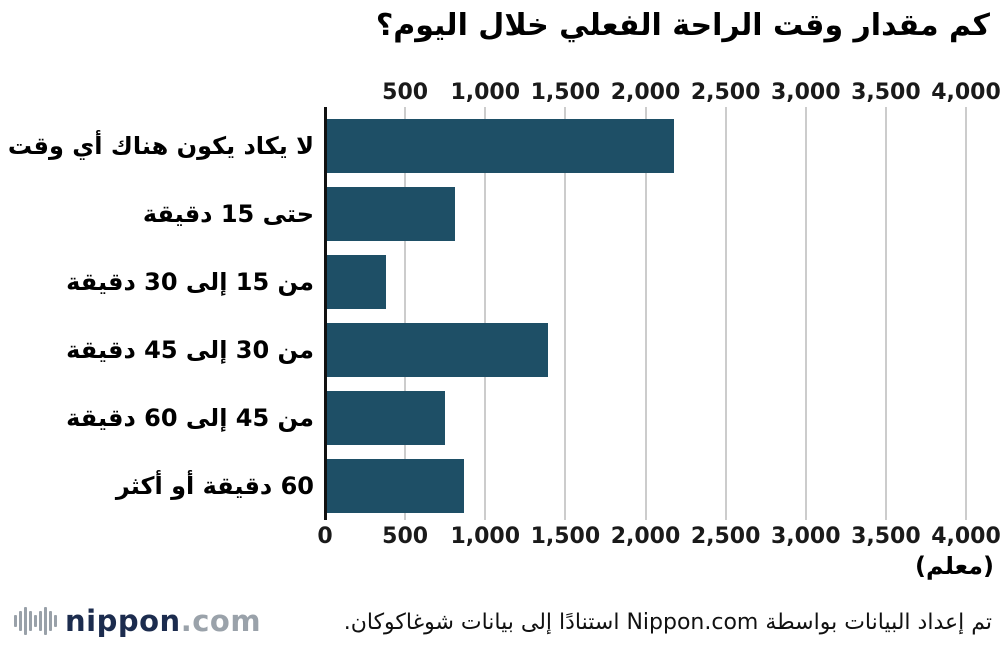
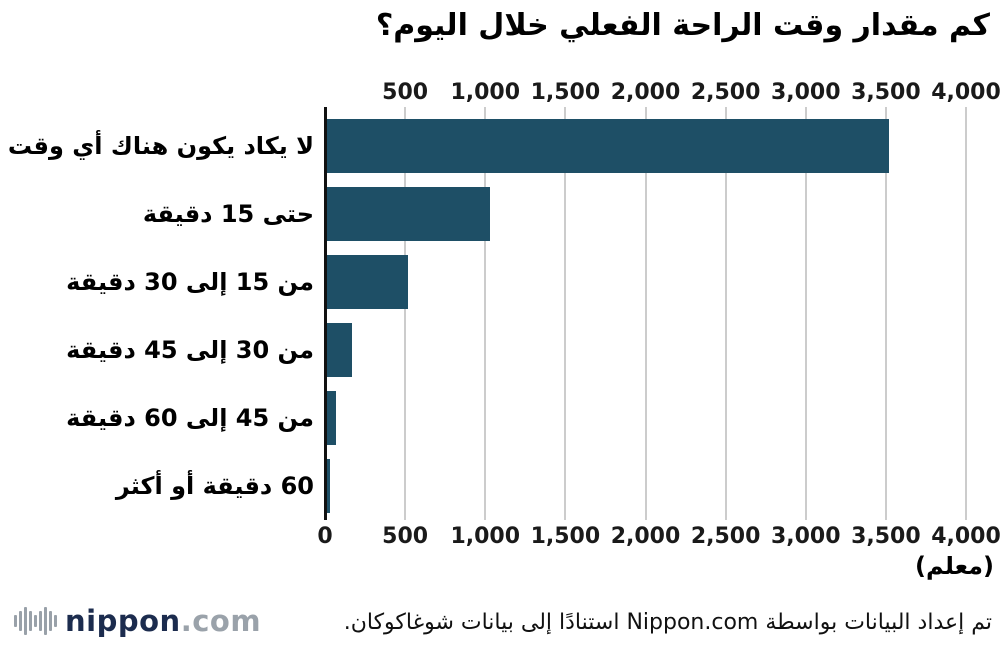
لا يكاد يكون هناك أي وقت: 2180 -> 3520
حتى 15 دقيقة: 810 -> 1030
من 15 إلى 30 دقيقة: 380 -> 520
من 30 إلى 45 دقيقة: 1390 -> 170
من 45 إلى 60 دقيقة: 750 -> 70
60 دقيقة أو أكثر: 870 -> 30
